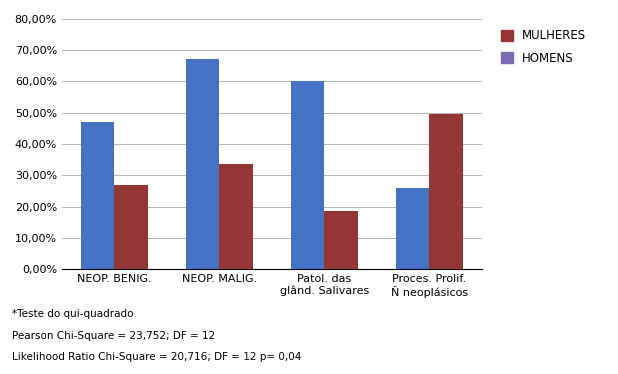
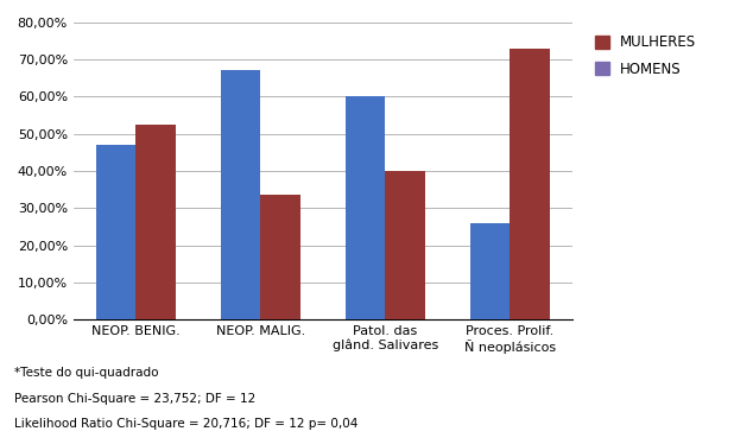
MULHERES/NEOP. BENIG.: 27,0% -> 52,5%
MULHERES/Patol. das glând. Salivares: 18,5% -> 40,0%
MULHERES/Proces. Prolif. Ñ neoplásicos: 49,5% -> 73,0%
